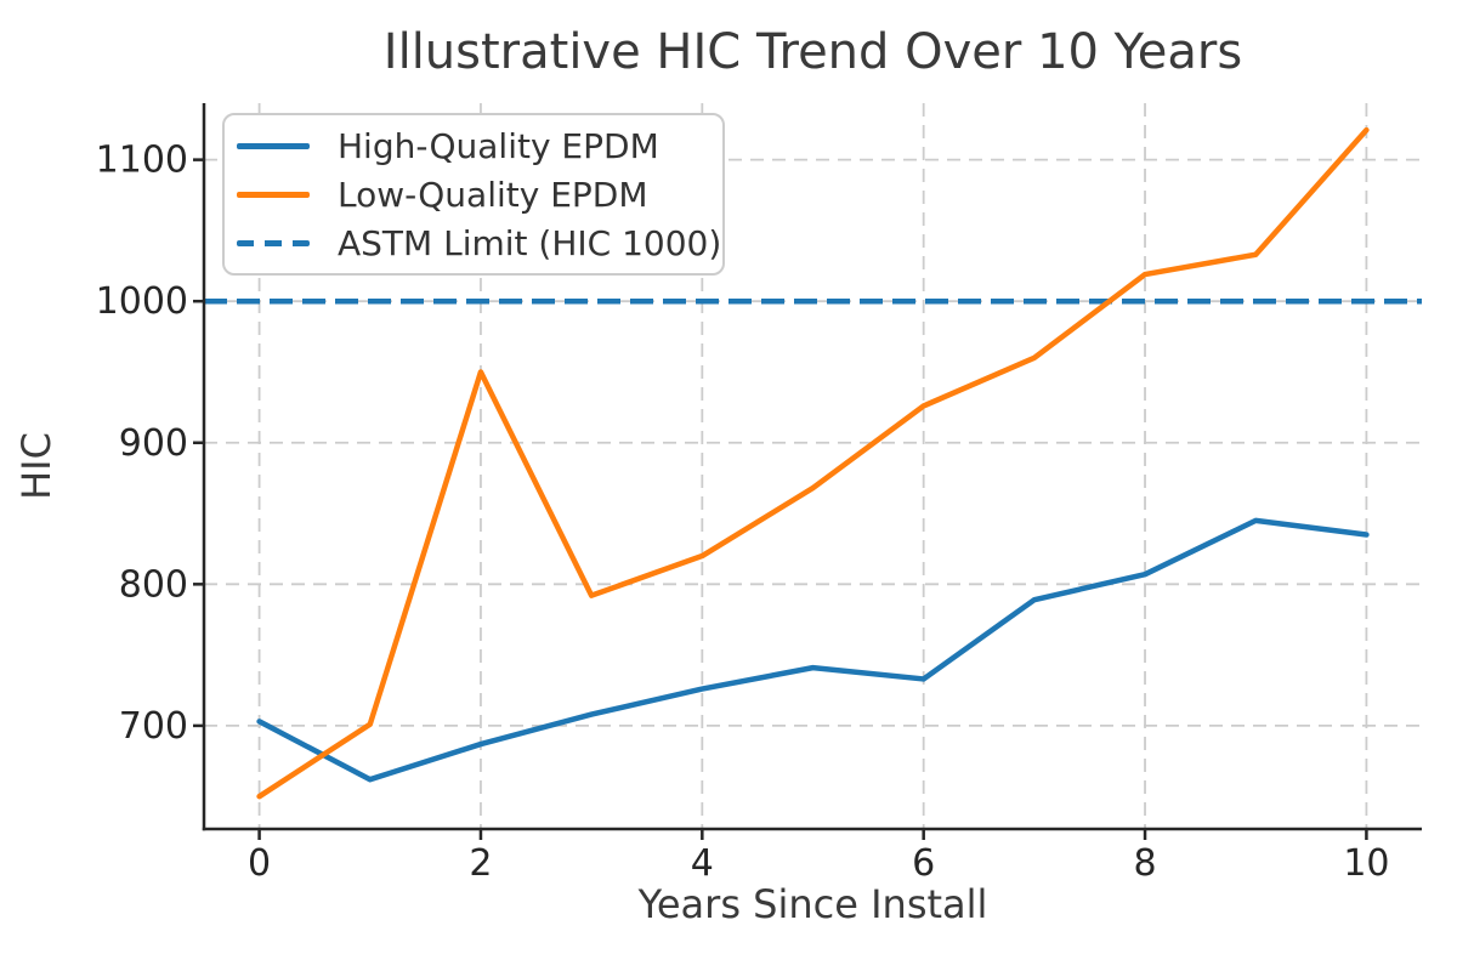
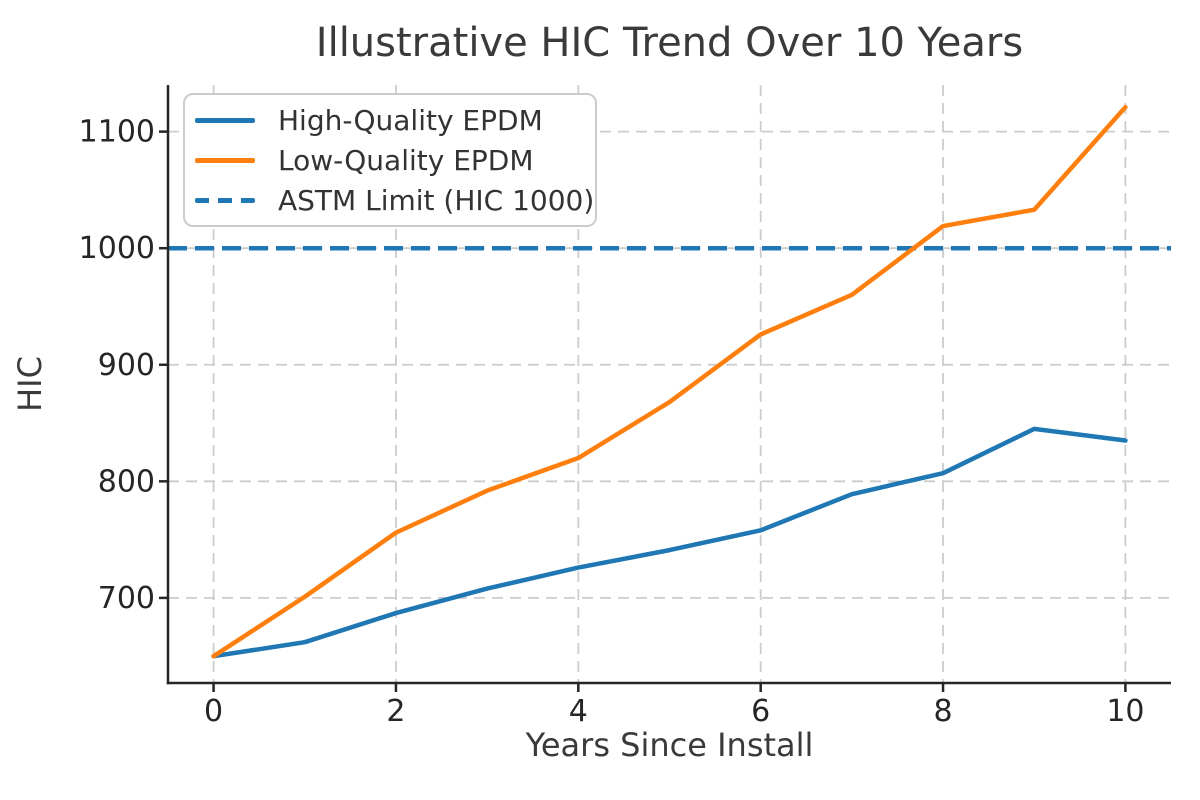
High-Quality EPDM/0: 703 -> 650
Low-Quality EPDM/2: 950 -> 756
High-Quality EPDM/6: 733 -> 758
